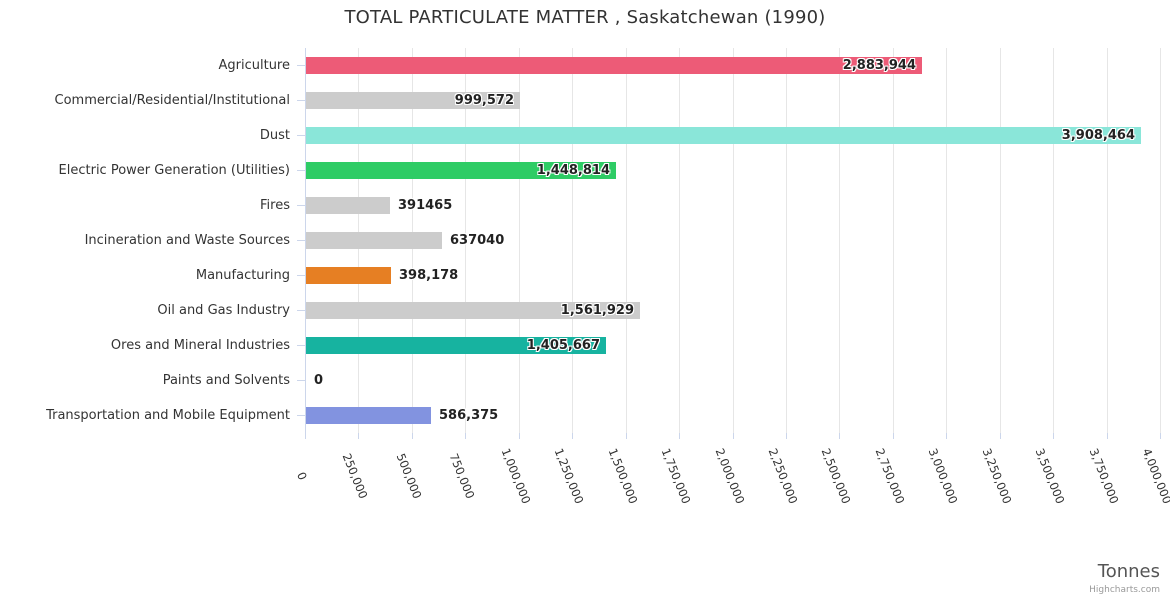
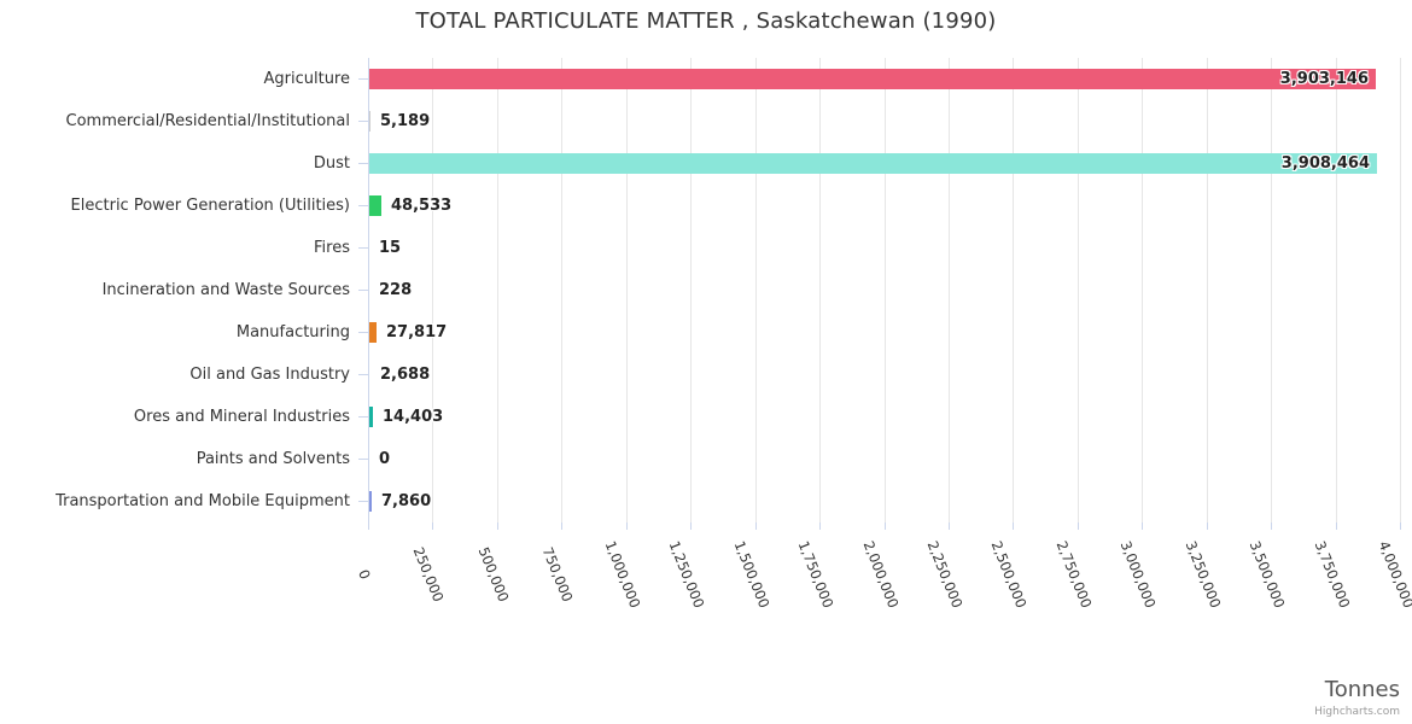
Agriculture: 2,883,944 -> 3,903,146
Commercial/Residential/Institutional: 999,572 -> 5,189
Electric Power Generation (Utilities): 1,448,814 -> 48,533
Fires: 391465 -> 15
Incineration and Waste Sources: 637040 -> 228
Manufacturing: 398,178 -> 27,817
Oil and Gas Industry: 1,561,929 -> 2,688
Ores and Mineral Industries: 1,405,667 -> 14,403
Transportation and Mobile Equipment: 586,375 -> 7,860
